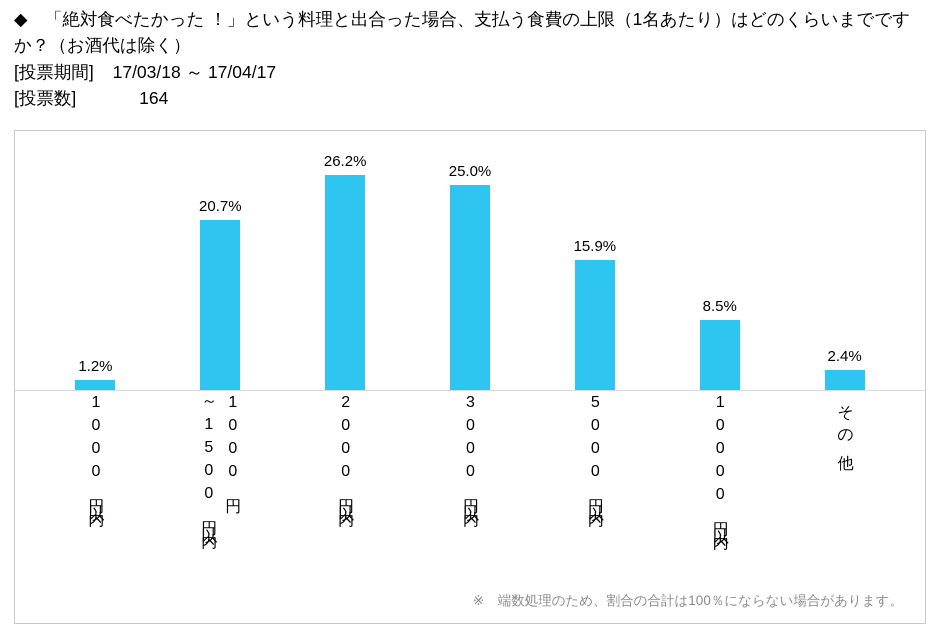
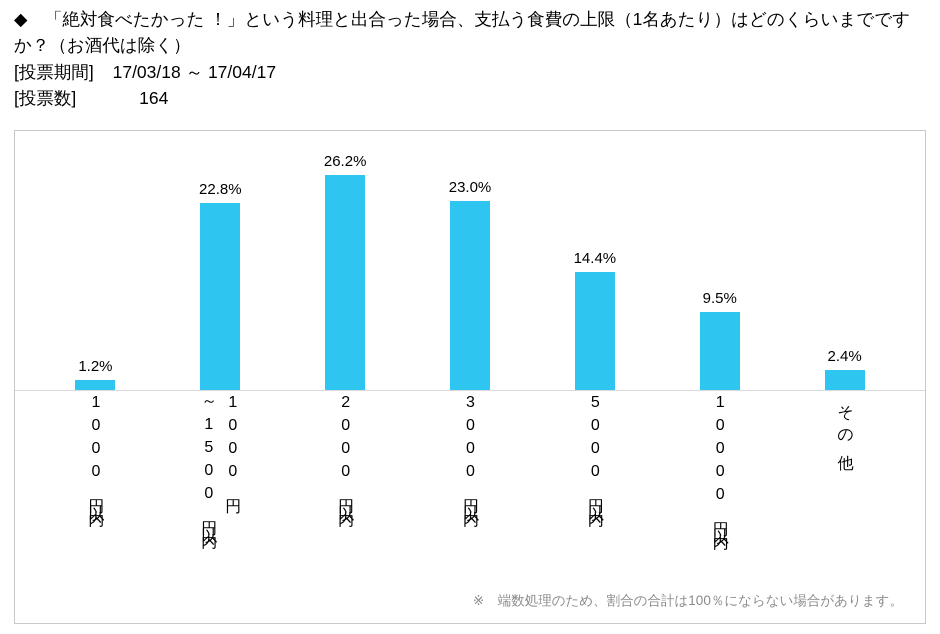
1000円 ～1500円以内: 20.7% -> 22.8%
3000円以内: 25.0% -> 23.0%
5000円以内: 15.9% -> 14.4%
10000円以内: 8.5% -> 9.5%
